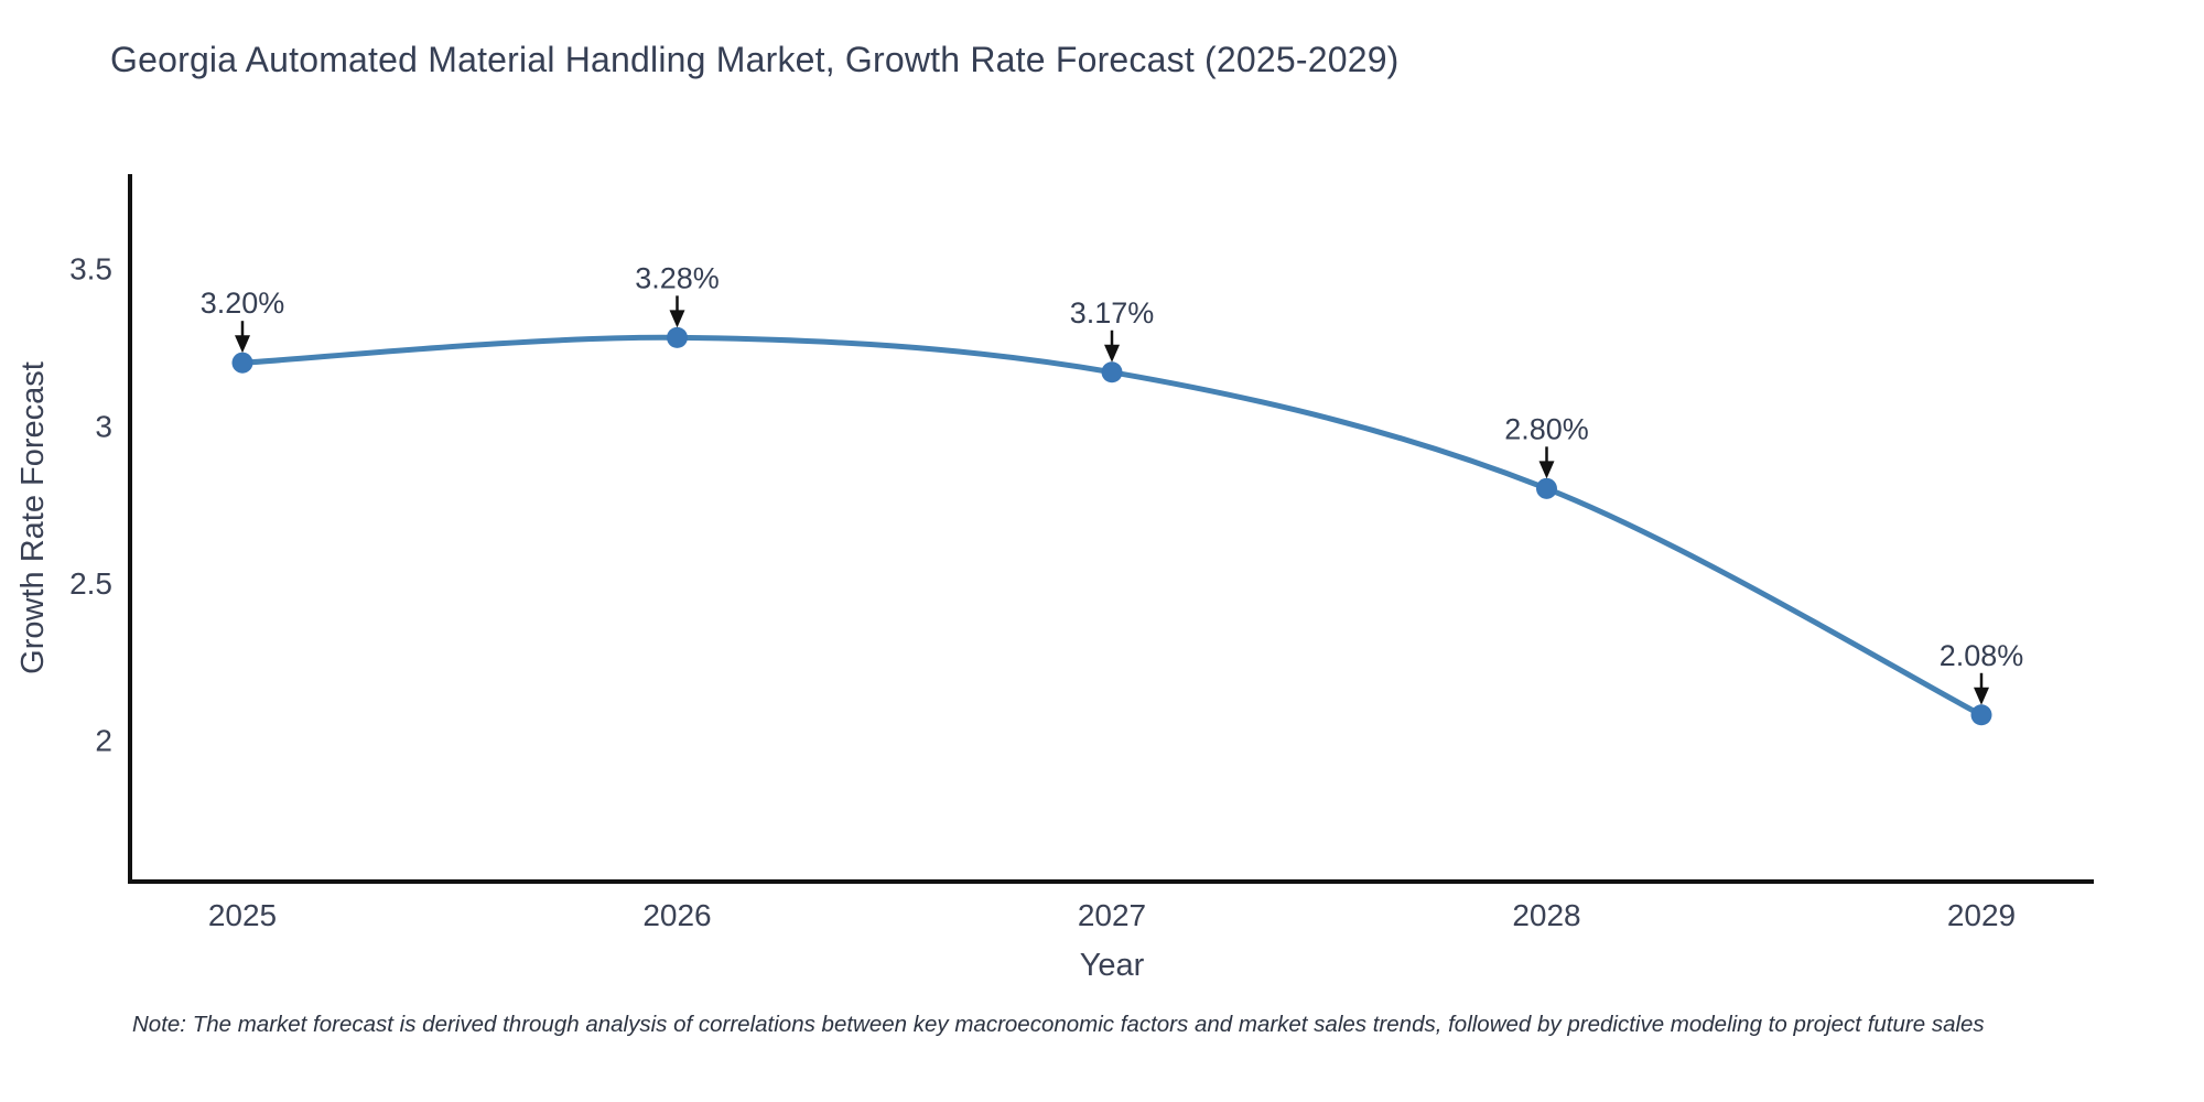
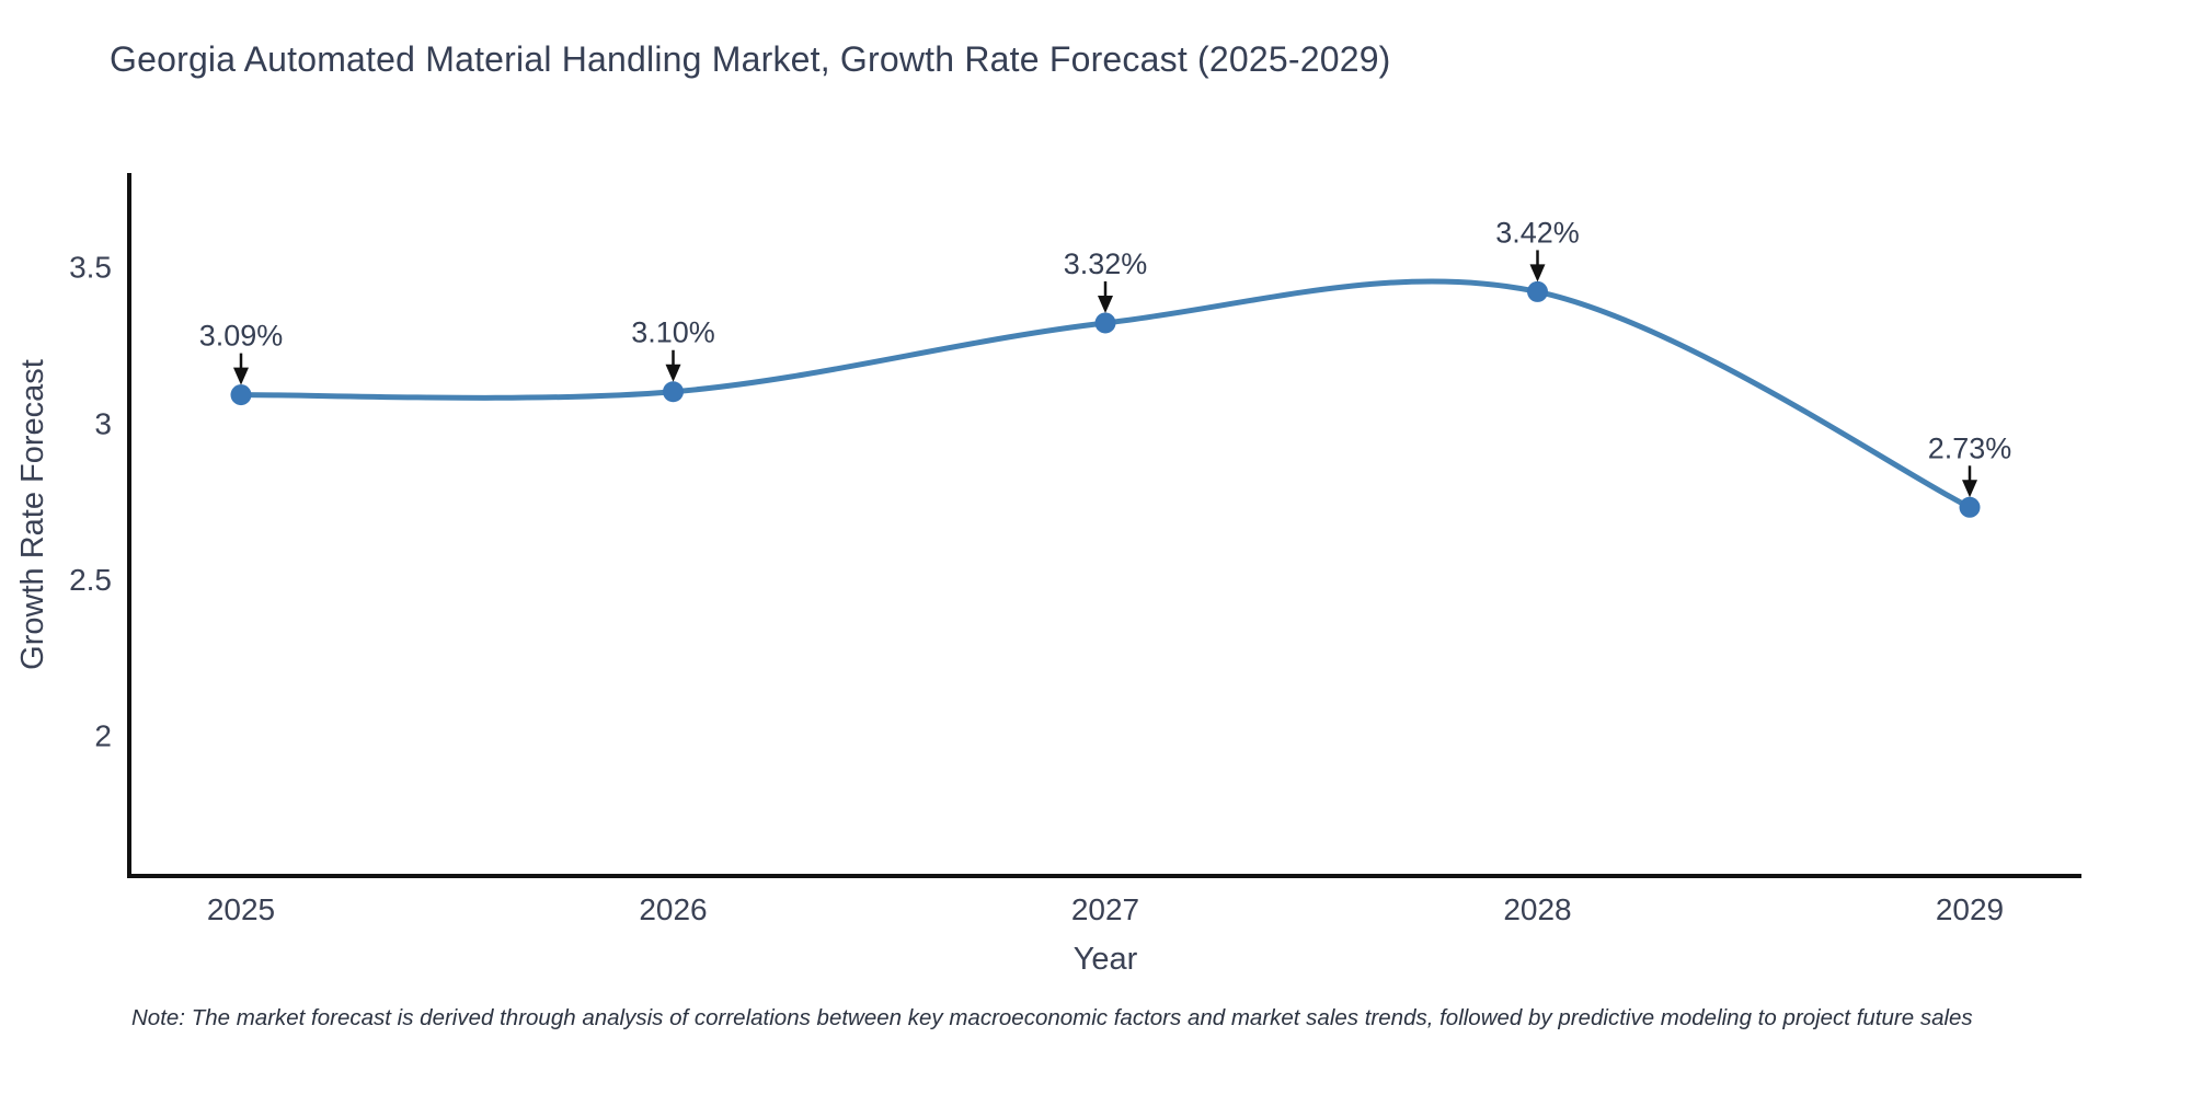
2025: 3.20% -> 3.09%
2026: 3.28% -> 3.10%
2027: 3.17% -> 3.32%
2028: 2.80% -> 3.42%
2029: 2.08% -> 2.73%
